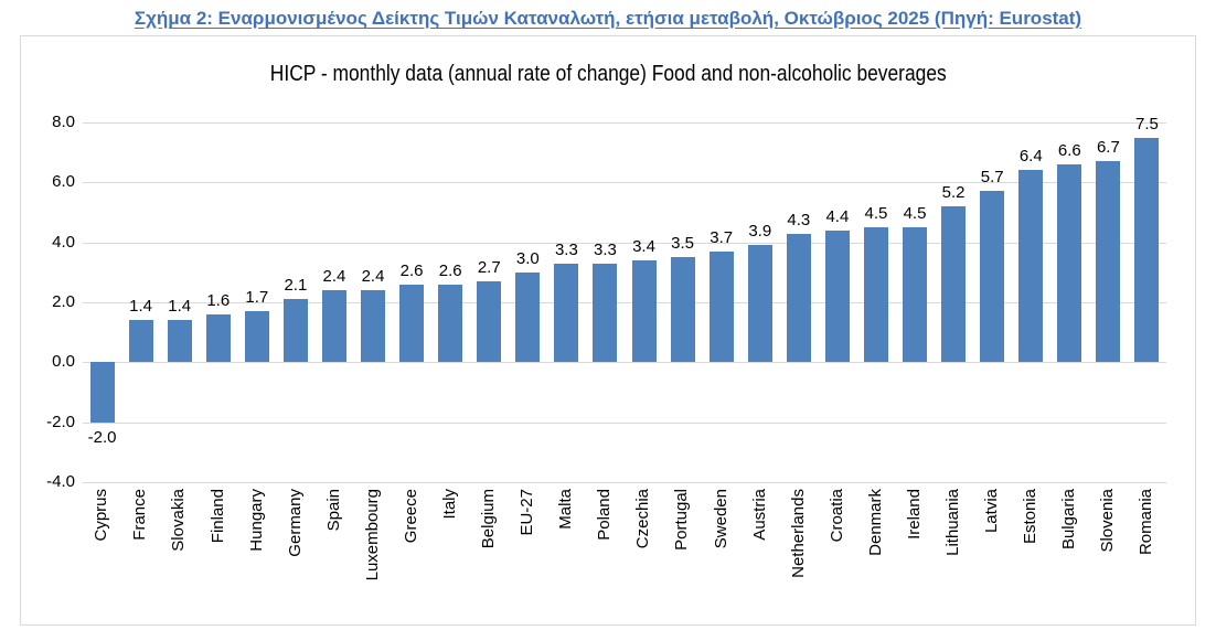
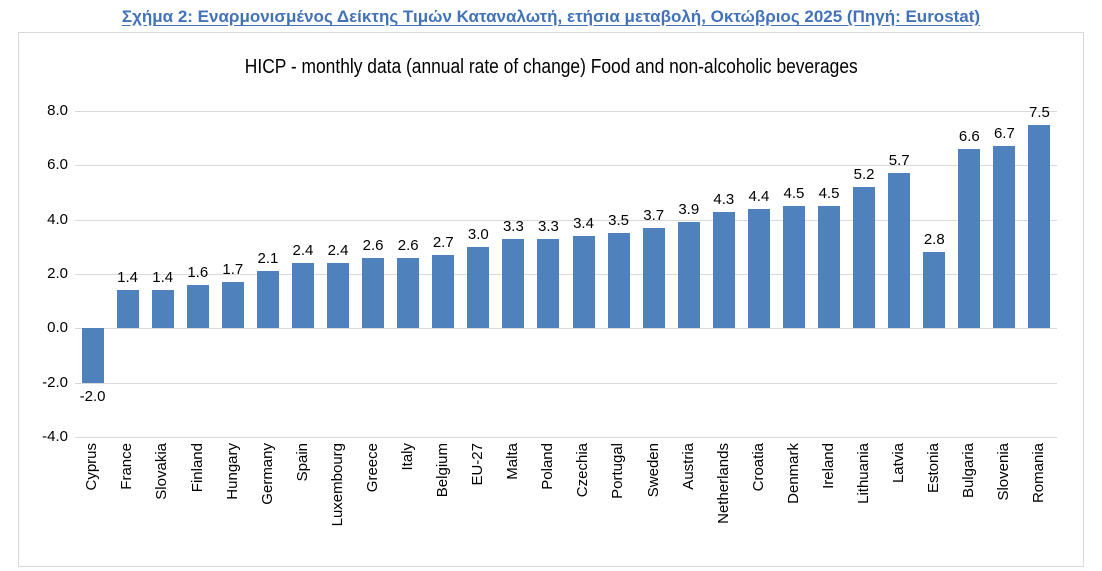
Estonia: 6.4 -> 2.8
